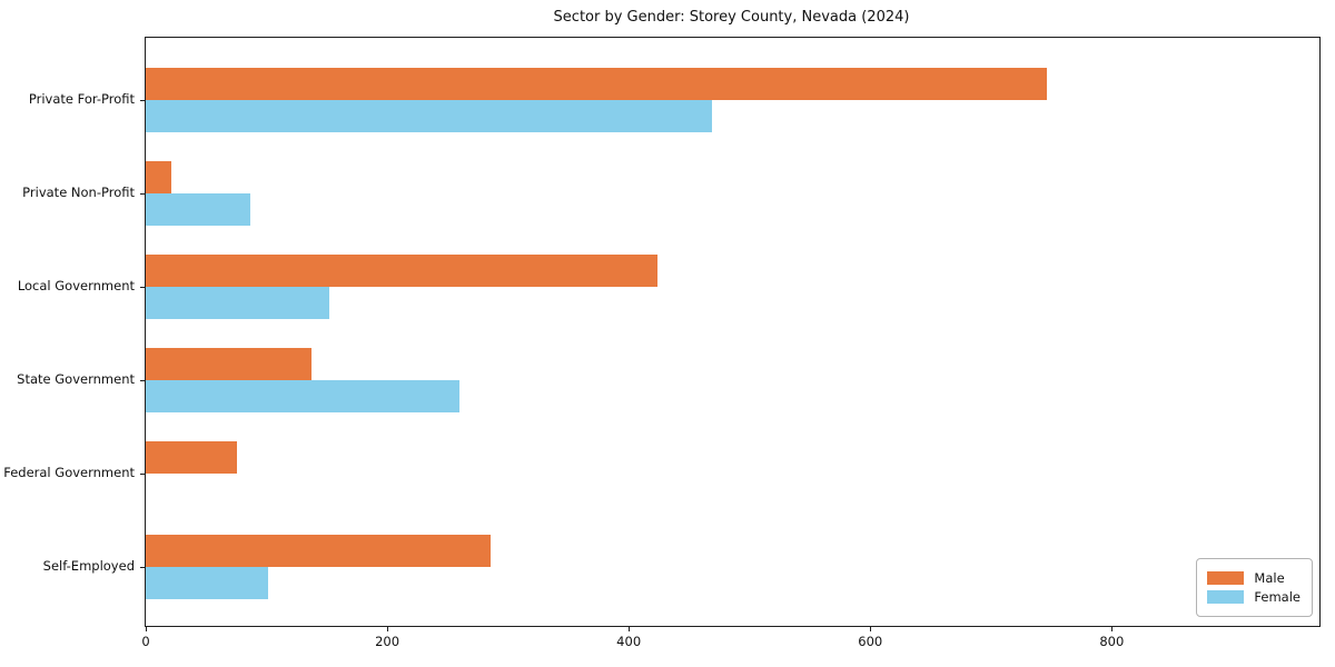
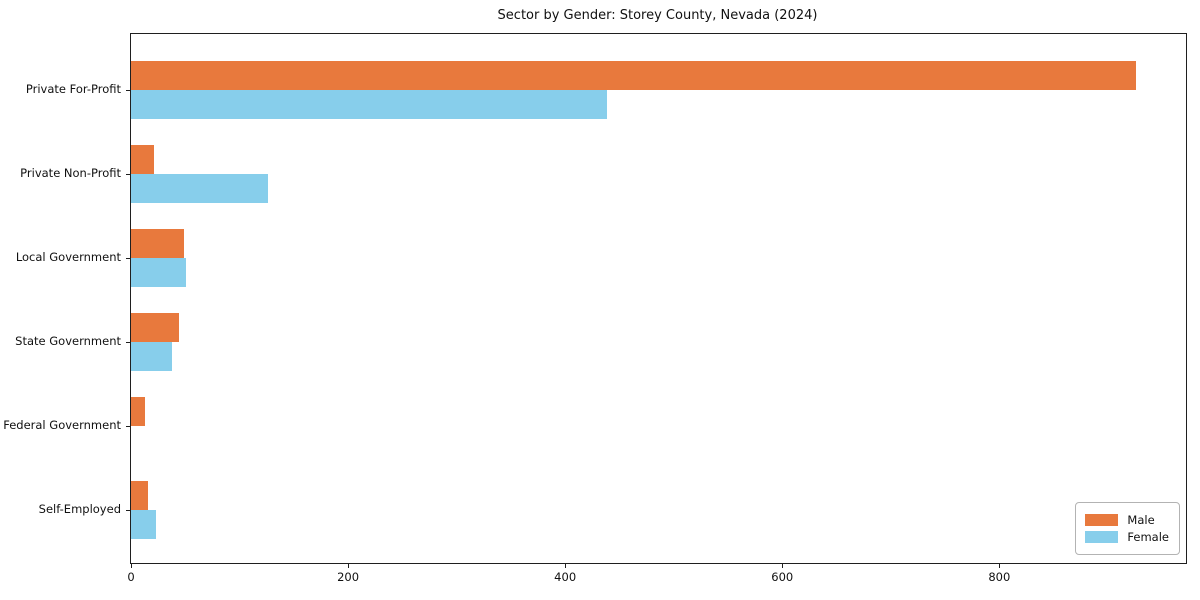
Male/Private For-Profit: 746 -> 926
Female/Private For-Profit: 469 -> 439
Female/Private Non-Profit: 87 -> 126
Male/Local Government: 424 -> 49
Female/Local Government: 152 -> 51
Male/State Government: 137 -> 44
Female/State Government: 260 -> 38
Male/Federal Government: 76 -> 13
Male/Self-Employed: 286 -> 16
Female/Self-Employed: 101 -> 23
